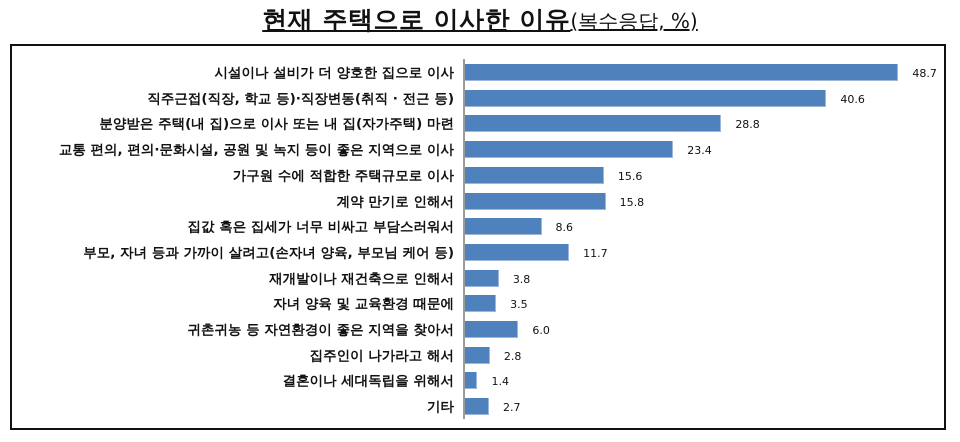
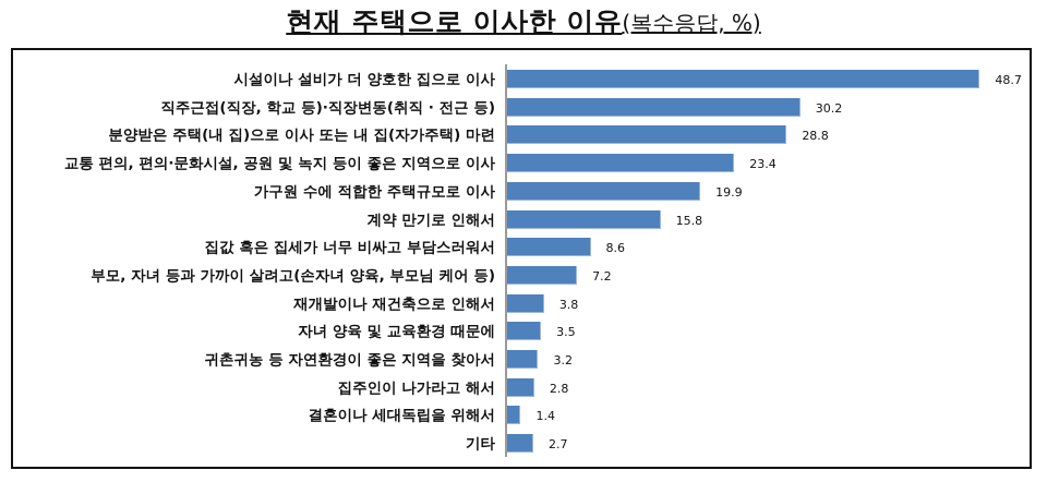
직주근접(직장, 학교 등)·직장변동(취직 · 전근 등): 40.6 -> 30.2
가구원 수에 적합한 주택규모로 이사: 15.6 -> 19.9
부모, 자녀 등과 가까이 살려고(손자녀 양육, 부모님 케어 등): 11.7 -> 7.2
귀촌귀농 등 자연환경이 좋은 지역을 찾아서: 6.0 -> 3.2
